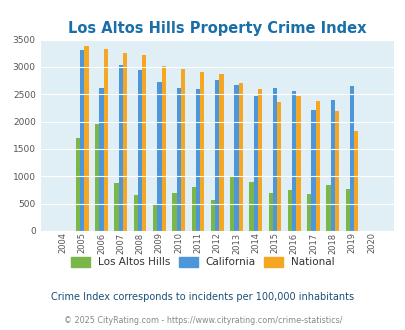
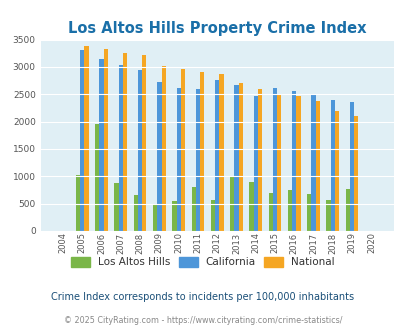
Los Altos Hills/2005: 1700 -> 1030
California/2006: 2620 -> 3150
Los Altos Hills/2010: 700 -> 540
National/2015: 2360 -> 2490
California/2017: 2220 -> 2490
Los Altos Hills/2018: 840 -> 570
California/2019: 2660 -> 2360
National/2019: 1820 -> 2110
